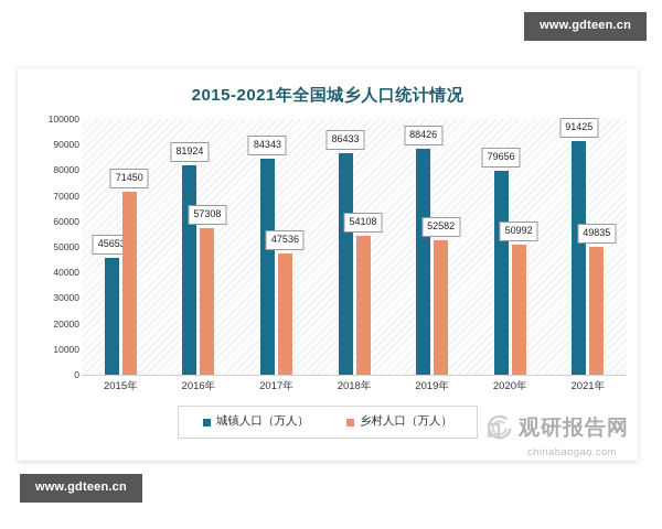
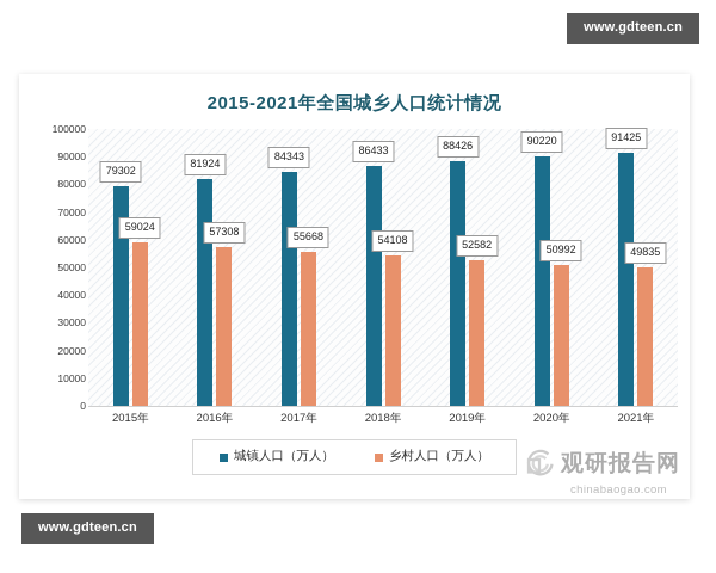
城镇人口（万人）/2015年: 45653 -> 79302
乡村人口（万人）/2015年: 71450 -> 59024
乡村人口（万人）/2017年: 47536 -> 55668
城镇人口（万人）/2020年: 79656 -> 90220
